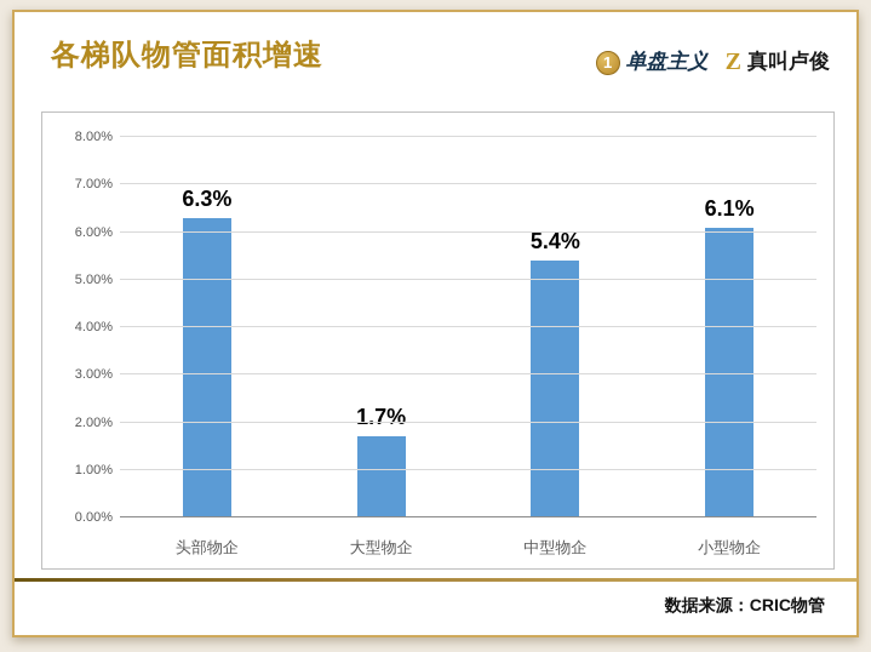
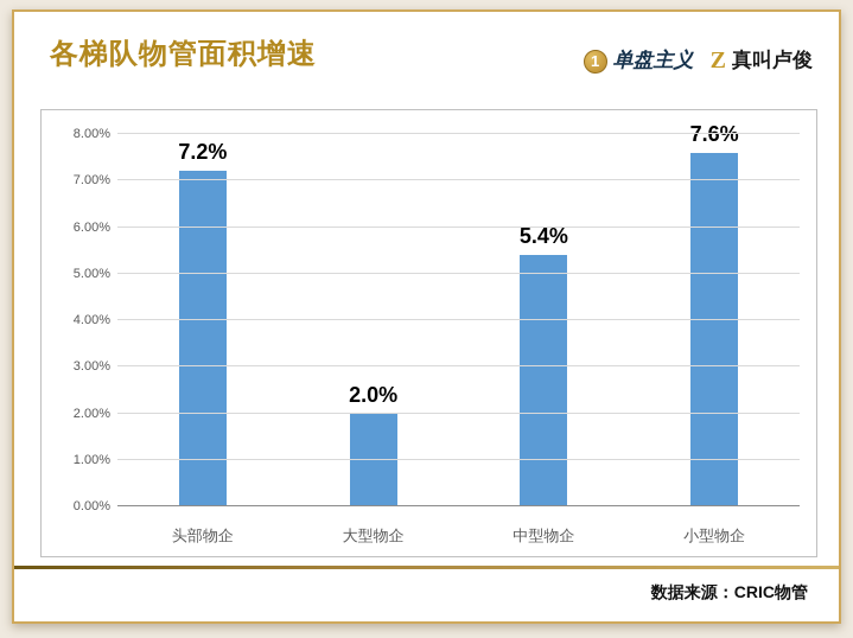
头部物企: 6.3% -> 7.2%
大型物企: 1.7% -> 2.0%
小型物企: 6.1% -> 7.6%
